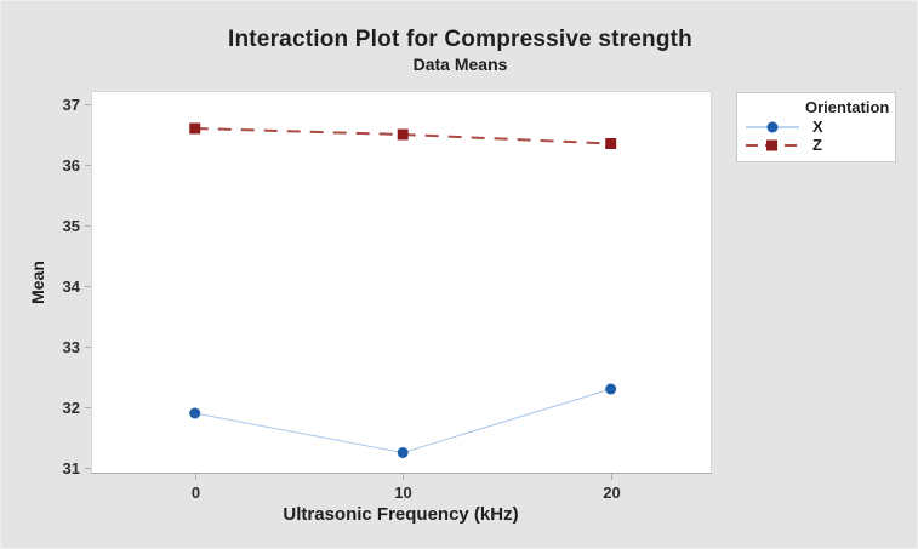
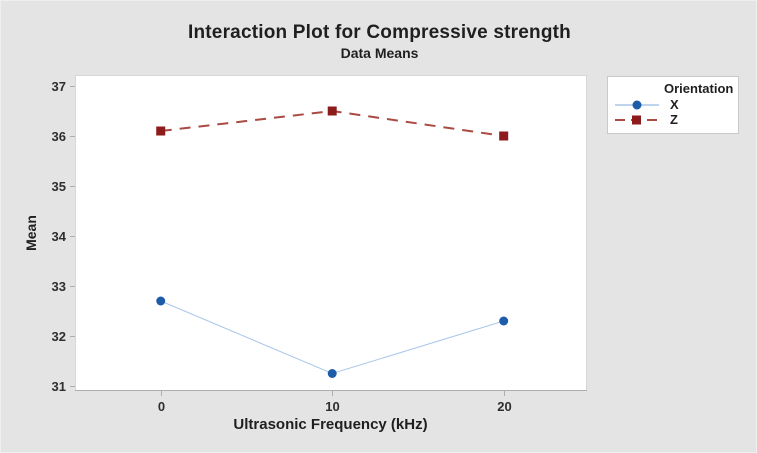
X/0: 31.9 -> 32.7
Z/0: 36.6 -> 36.1
Z/20: 36.4 -> 36.0
